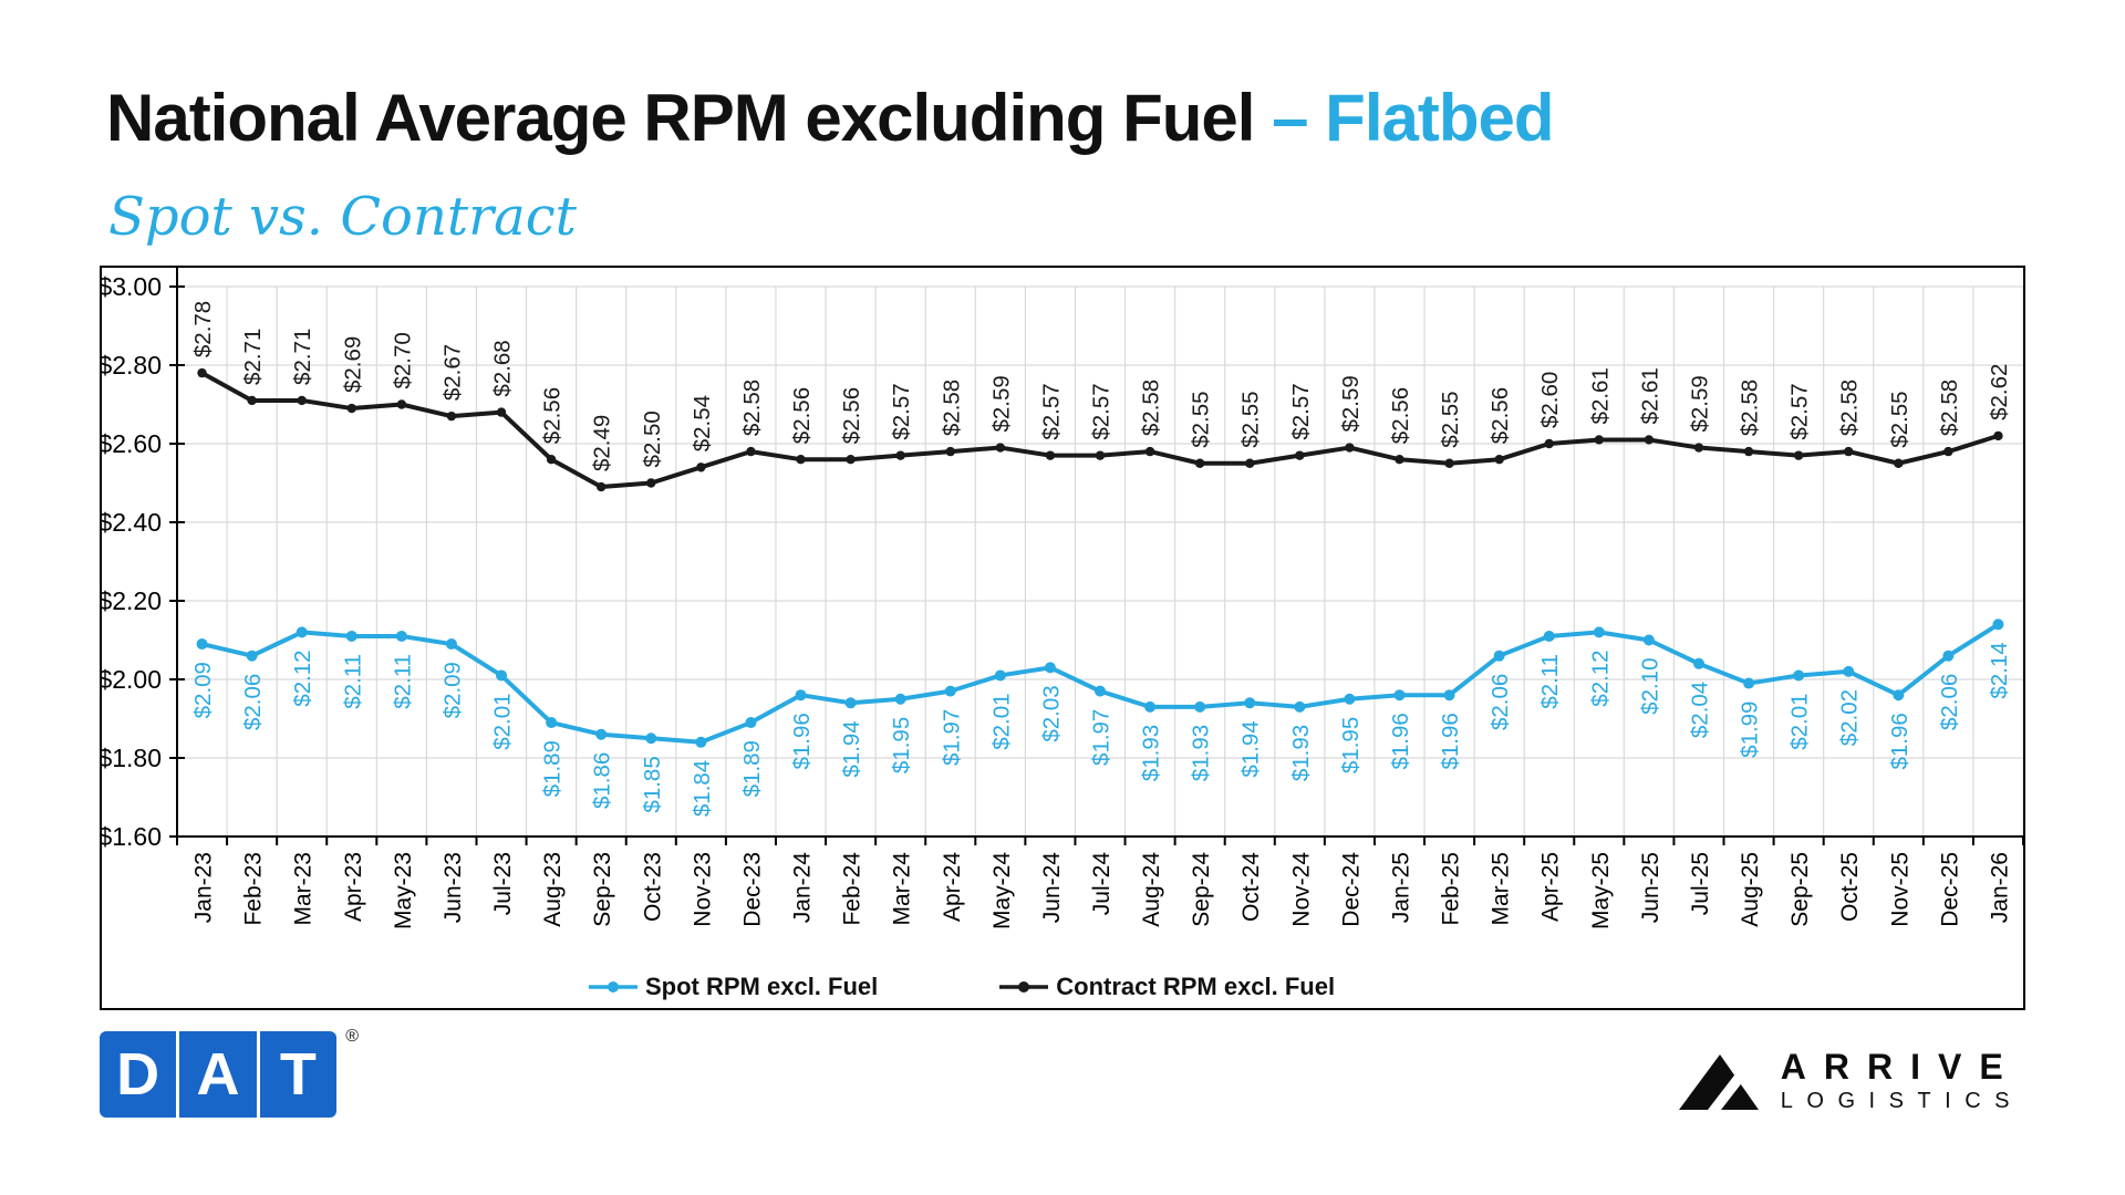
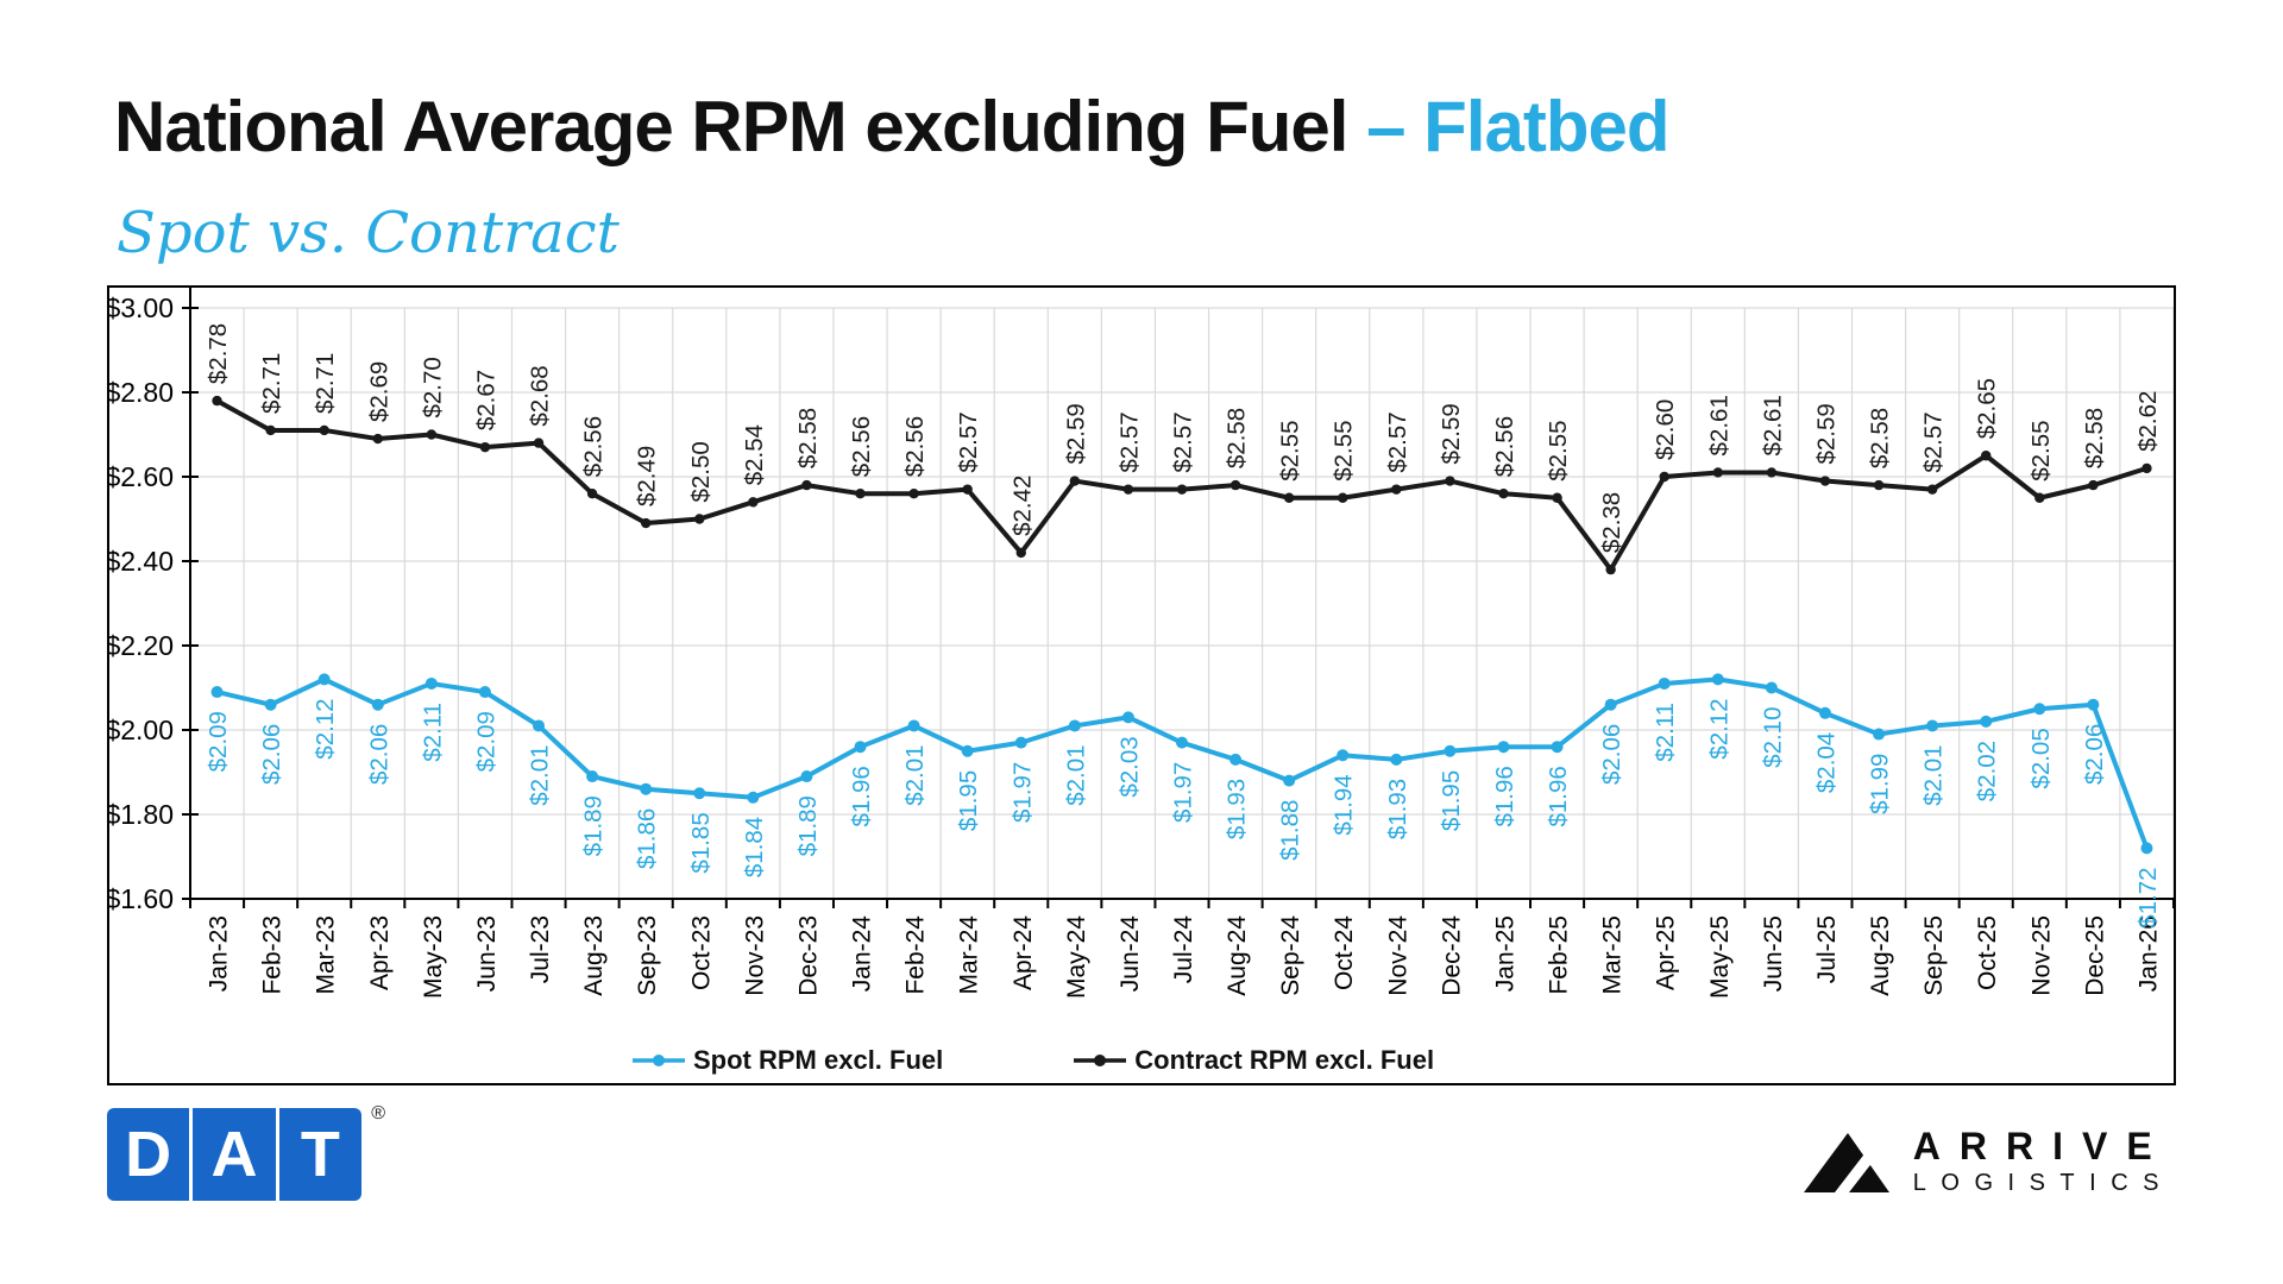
Spot RPM excl. Fuel/Apr-23: $2.11 -> $2.06
Spot RPM excl. Fuel/Feb-24: $1.94 -> $2.01
Contract RPM excl. Fuel/Apr-24: $2.58 -> $2.42
Spot RPM excl. Fuel/Sep-24: $1.93 -> $1.88
Contract RPM excl. Fuel/Mar-25: $2.56 -> $2.38
Contract RPM excl. Fuel/Oct-25: $2.58 -> $2.65
Spot RPM excl. Fuel/Nov-25: $1.96 -> $2.05
Spot RPM excl. Fuel/Jan-26: $2.14 -> $1.72
